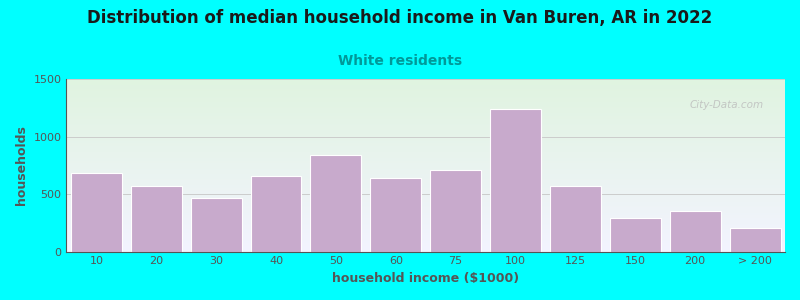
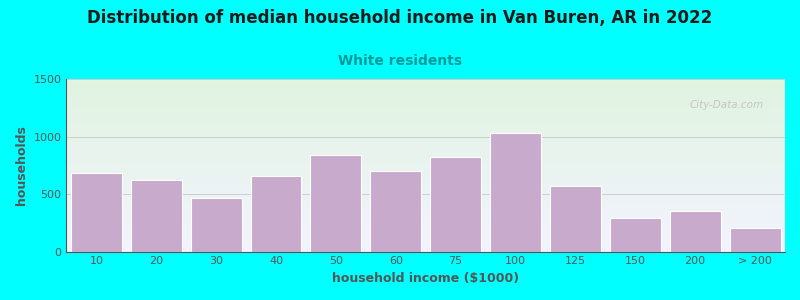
20: 570 -> 620
60: 640 -> 700
75: 710 -> 820
100: 1240 -> 1030
